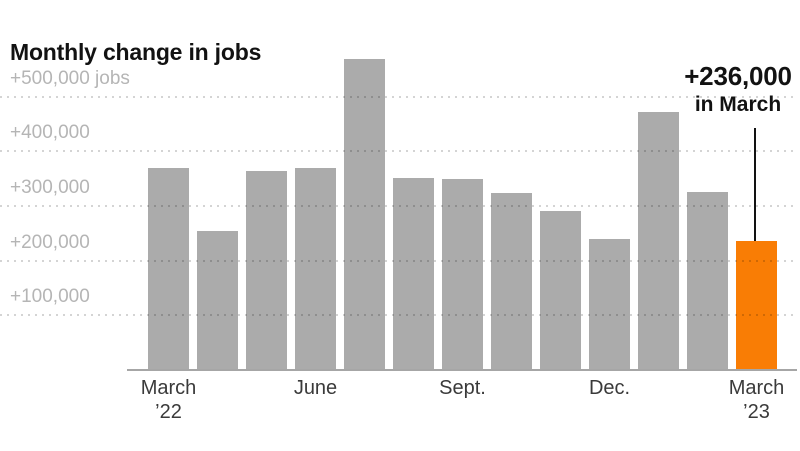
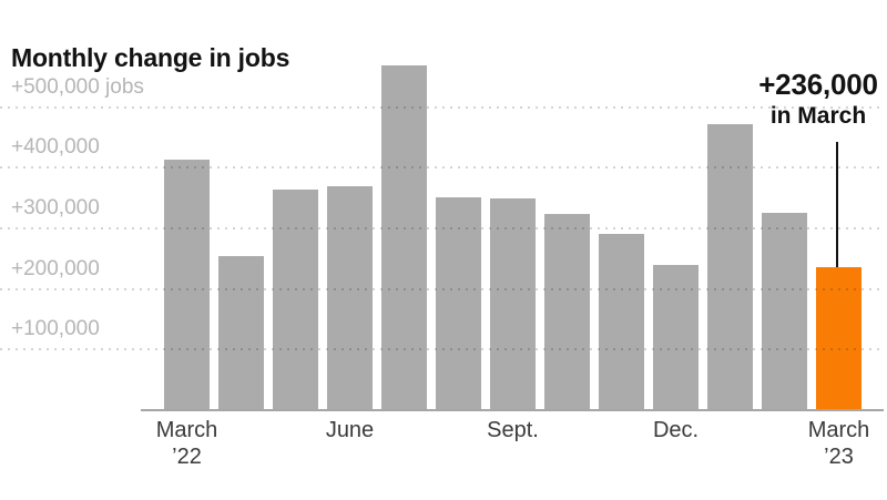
March ’22: 370000 -> 410000
